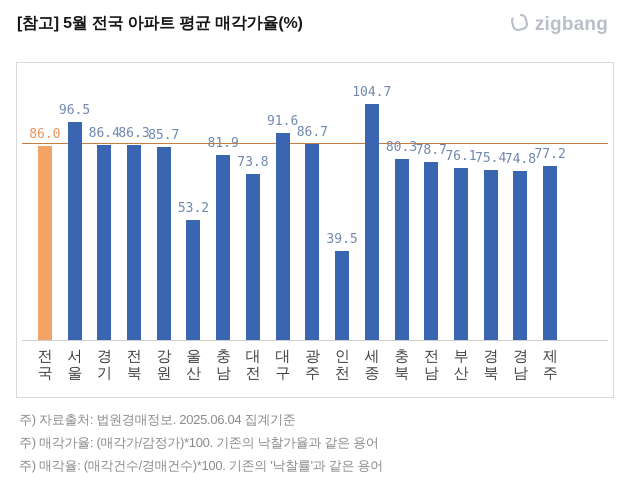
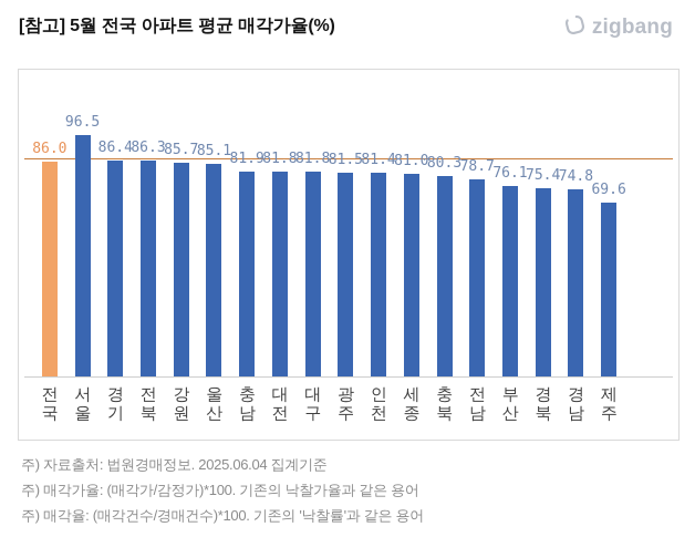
울산: 53.2 -> 85.1
대전: 73.8 -> 81.8
대구: 91.6 -> 81.8
광주: 86.7 -> 81.5
인천: 39.5 -> 81.4
세종: 104.7 -> 81.0
제주: 77.2 -> 69.6
